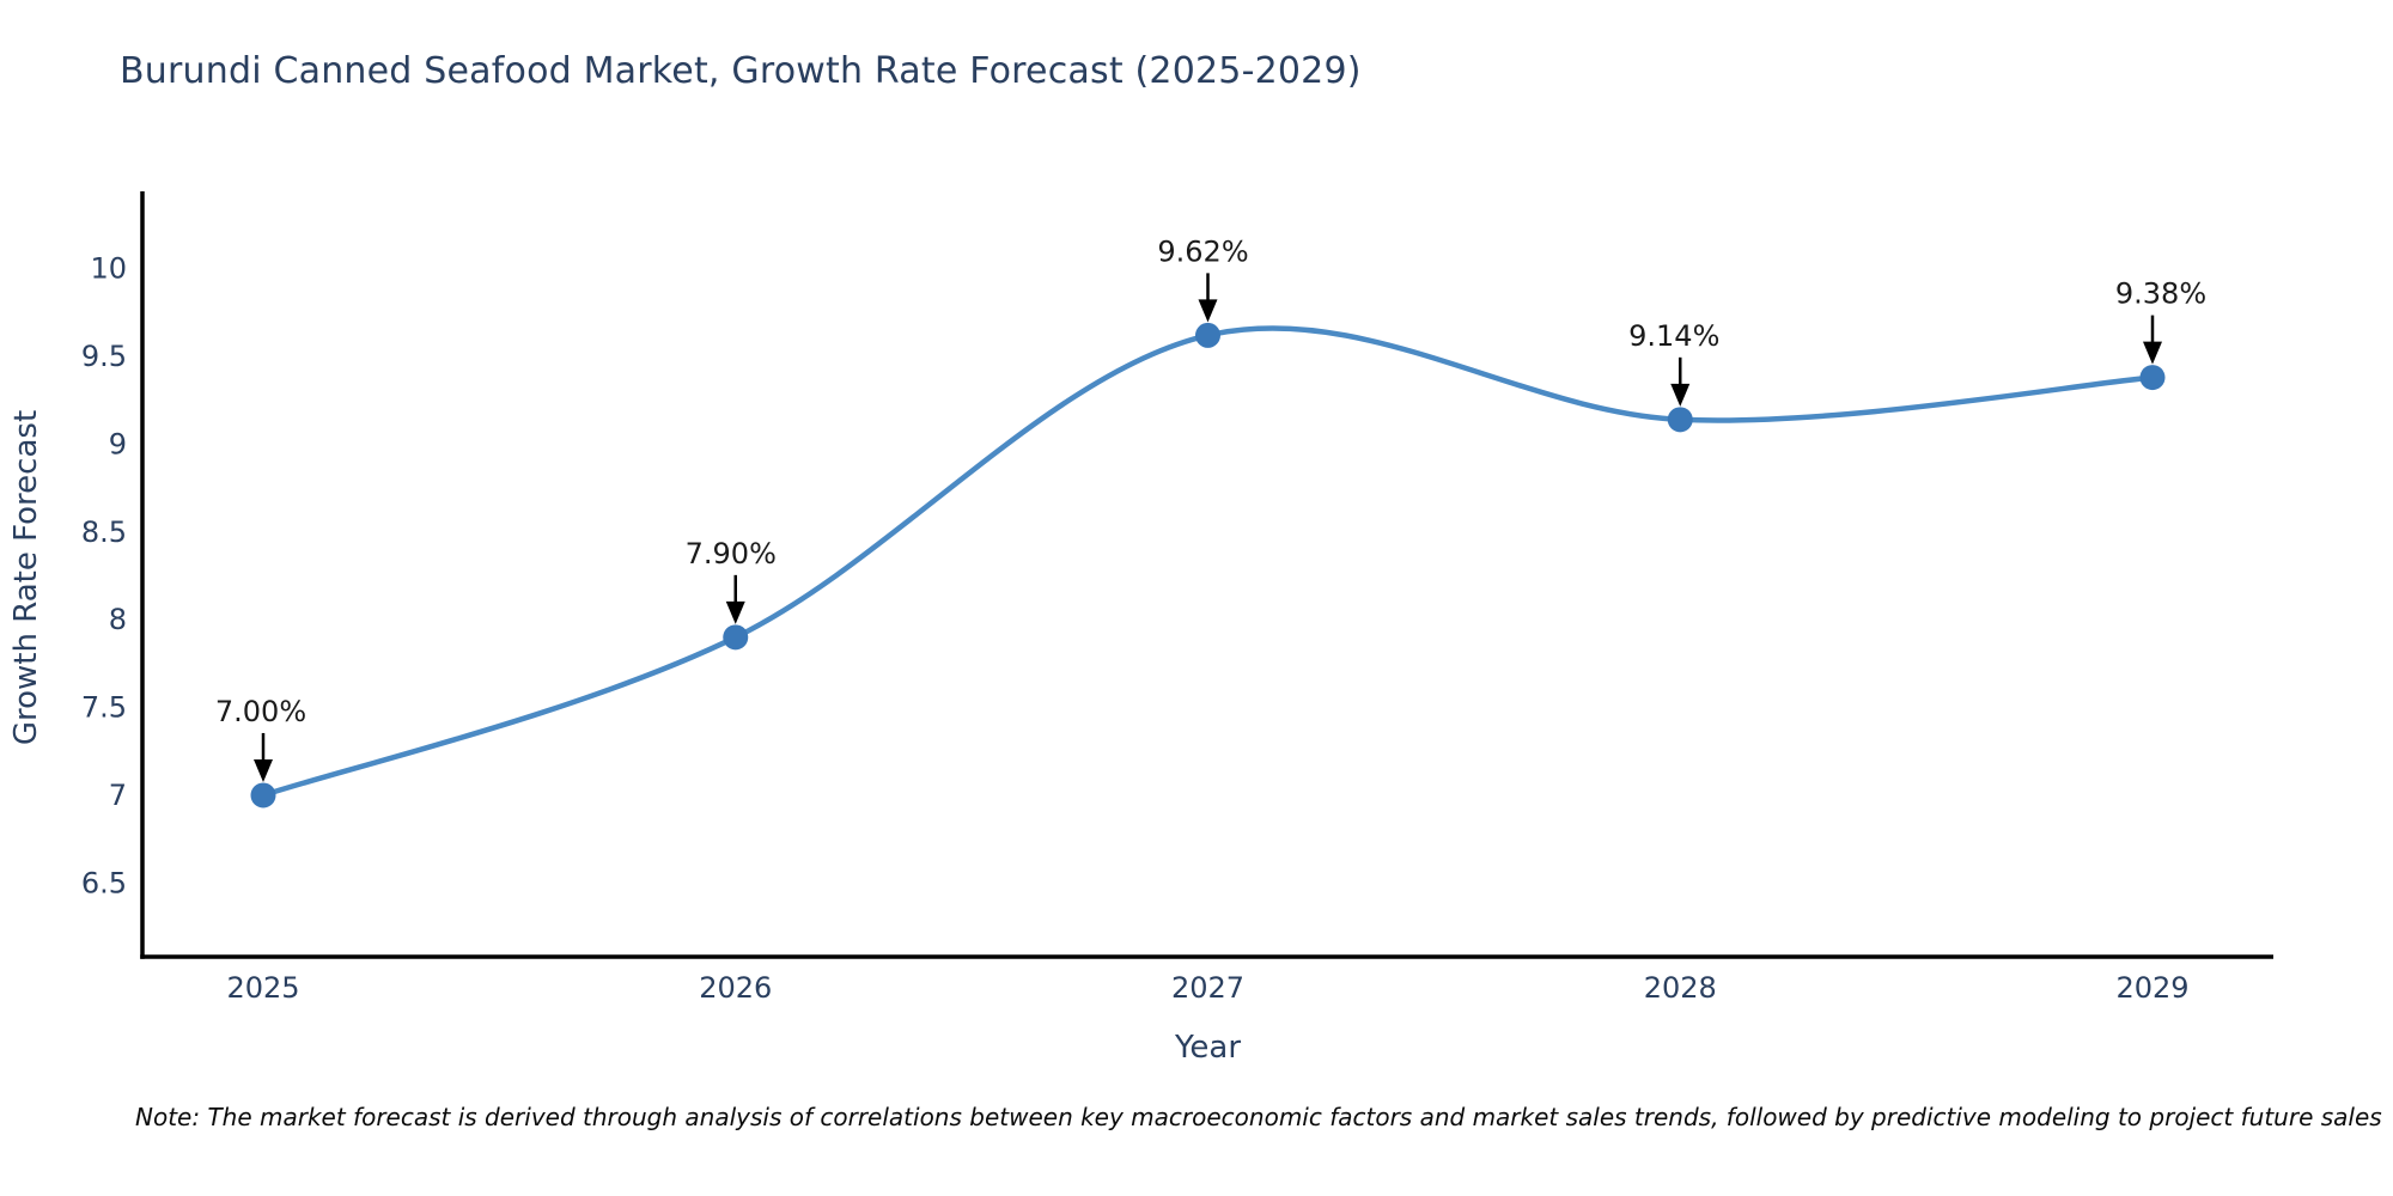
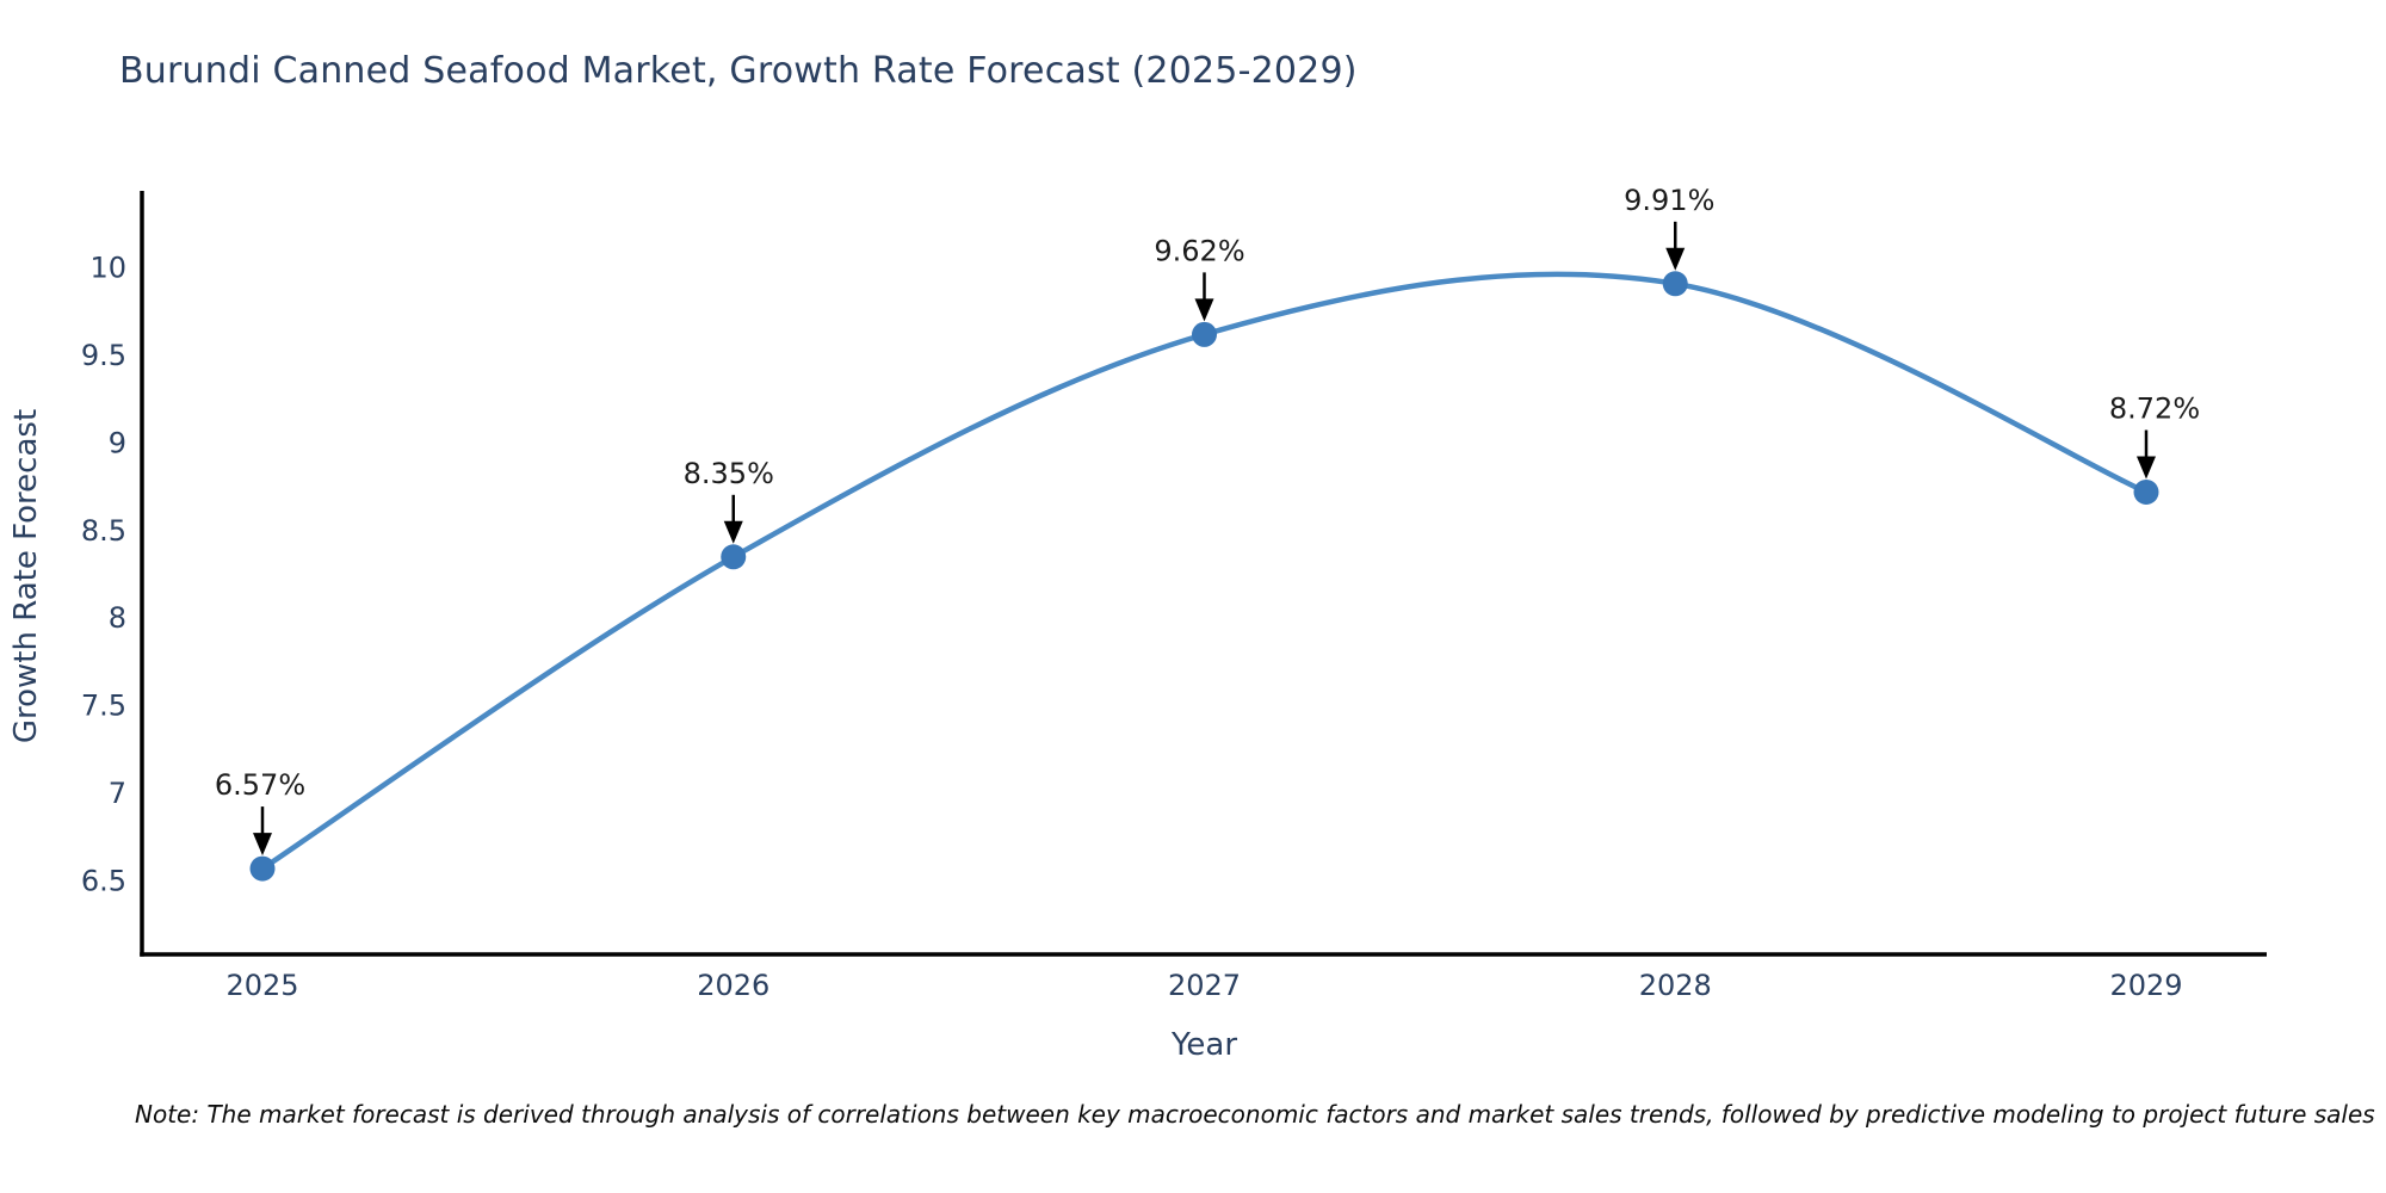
2025: 7.00% -> 6.57%
2026: 7.90% -> 8.35%
2028: 9.14% -> 9.91%
2029: 9.38% -> 8.72%
